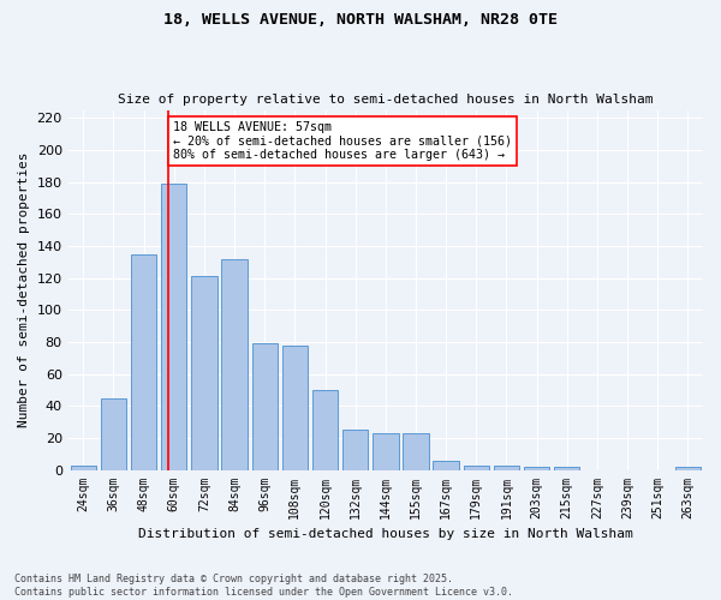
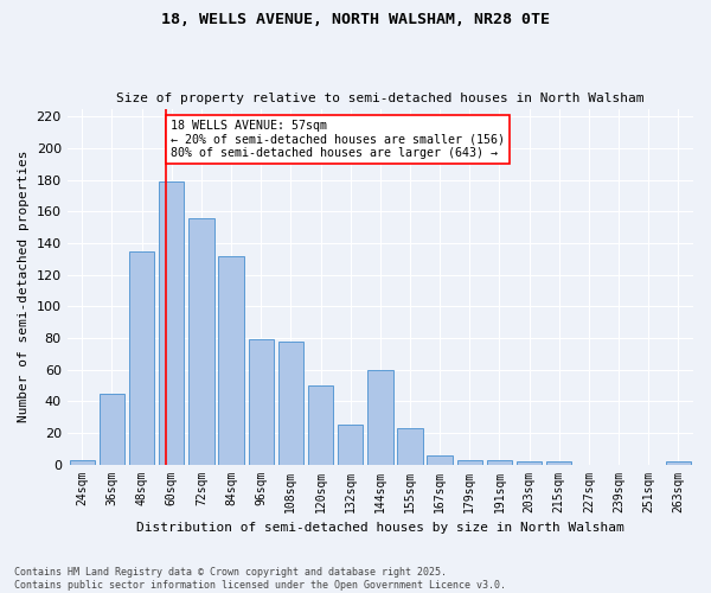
72sqm: 121 -> 156
144sqm: 23 -> 60
